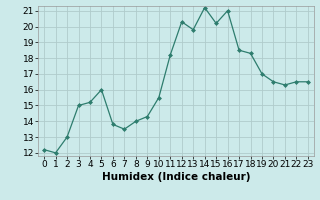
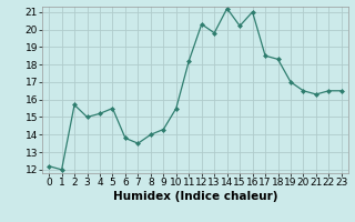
2: 13.0 -> 15.7
5: 16.0 -> 15.5
